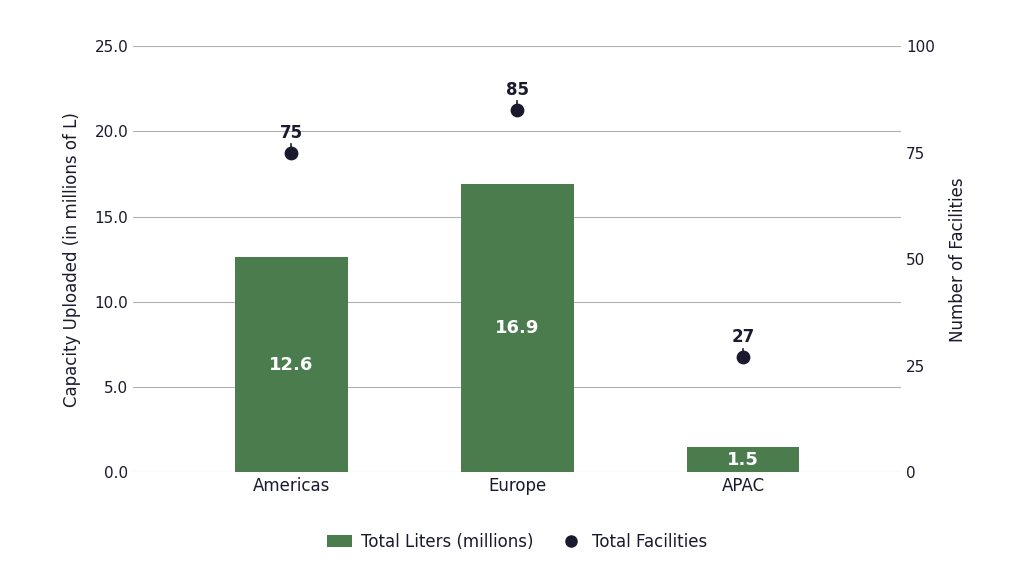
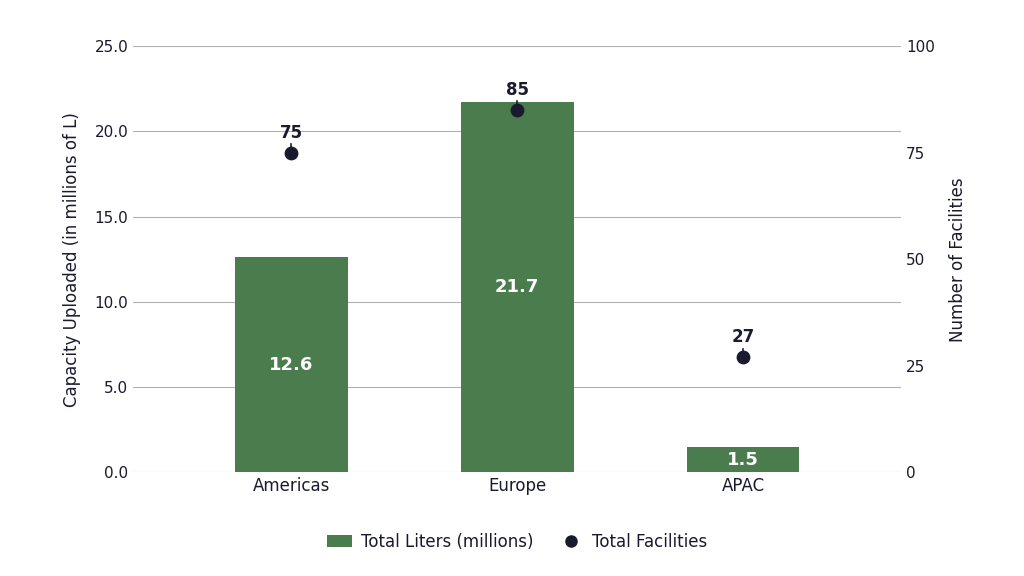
Total Liters (millions)/Europe: 16.9 -> 21.7
